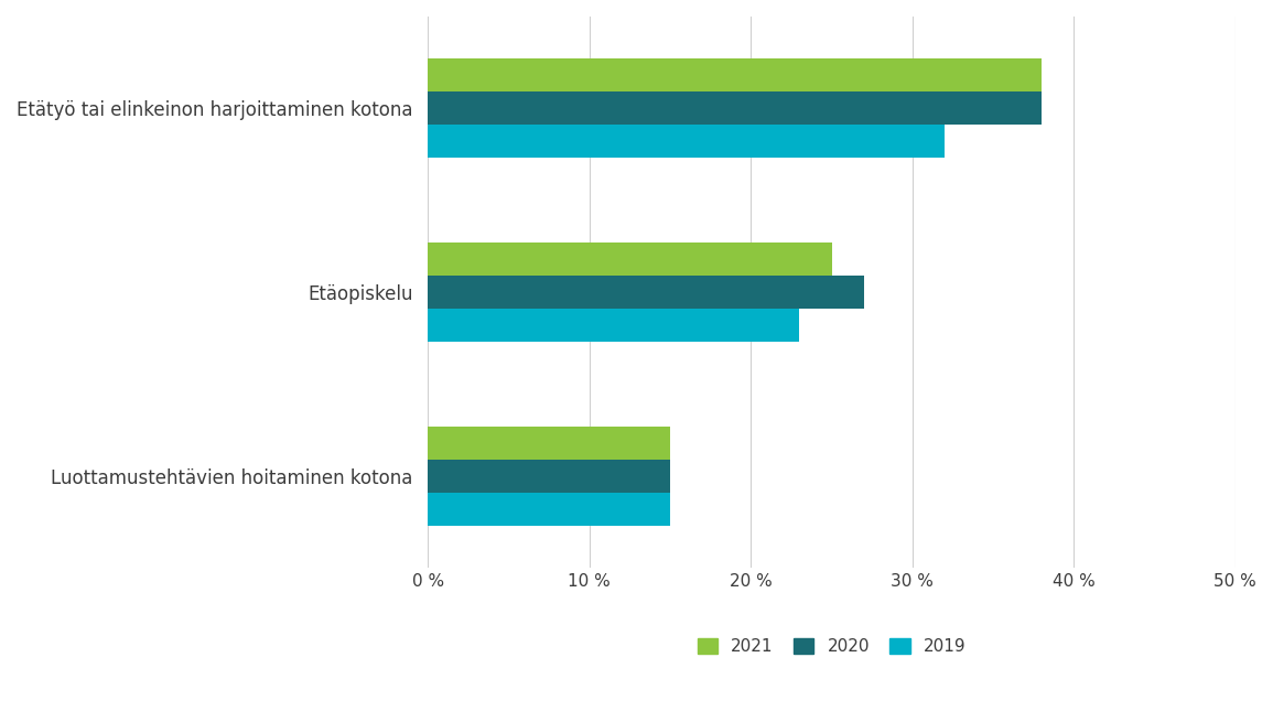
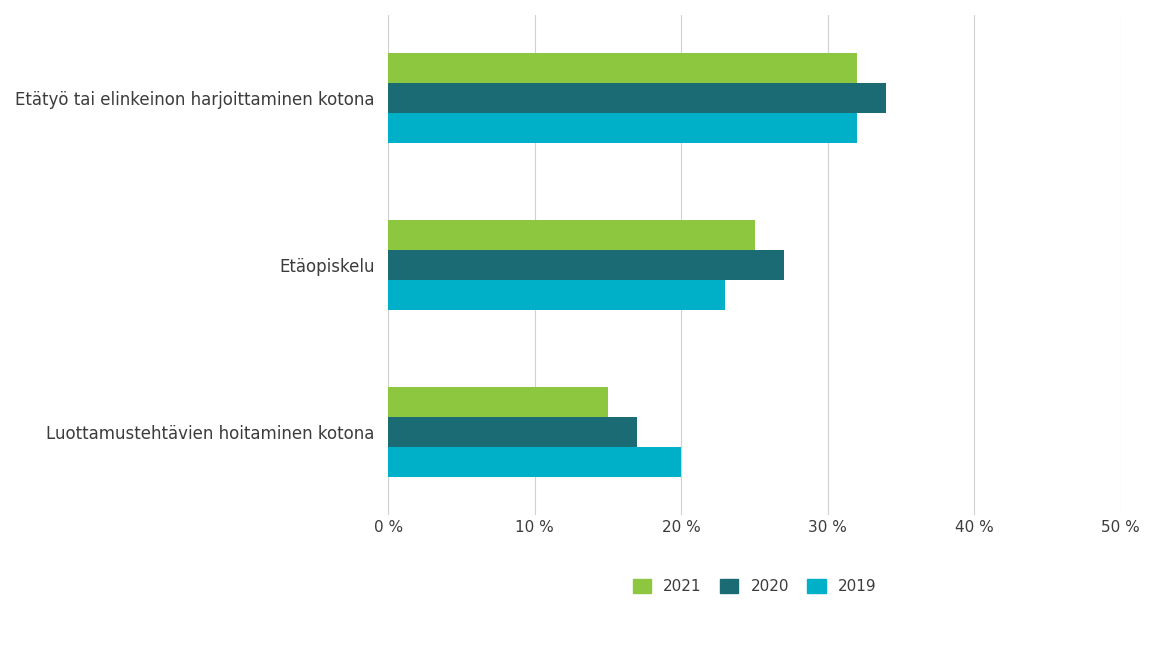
2021/Etätyö tai elinkeinon harjoittaminen kotona: 38 % -> 32 %
2020/Etätyö tai elinkeinon harjoittaminen kotona: 38 % -> 34 %
2020/Luottamustehtävien hoitaminen kotona: 15 % -> 17 %
2019/Luottamustehtävien hoitaminen kotona: 15 % -> 20 %
